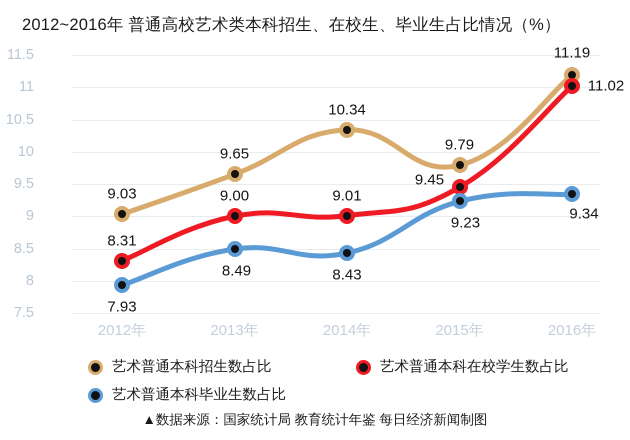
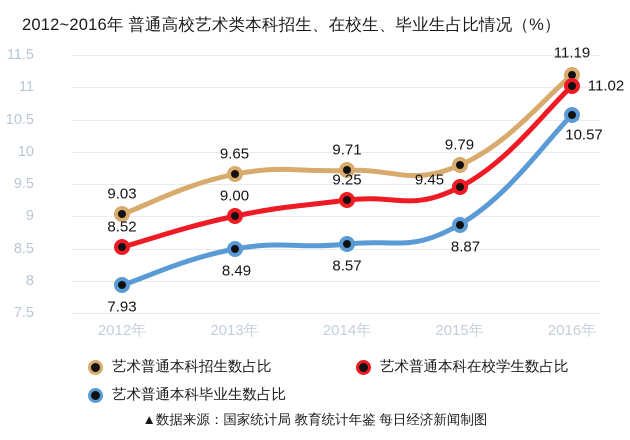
艺术普通本科在校学生数占比/2012年: 8.31 -> 8.52
艺术普通本科招生数占比/2014年: 10.34 -> 9.71
艺术普通本科在校学生数占比/2014年: 9.01 -> 9.25
艺术普通本科毕业生数占比/2014年: 8.43 -> 8.57
艺术普通本科毕业生数占比/2015年: 9.23 -> 8.87
艺术普通本科毕业生数占比/2016年: 9.34 -> 10.57
